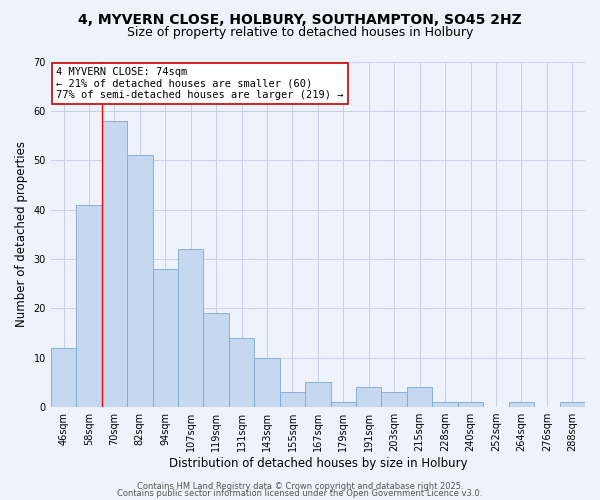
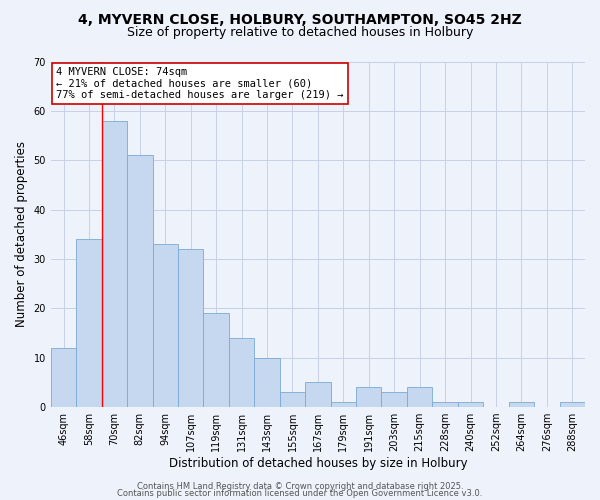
58sqm: 41 -> 34
94sqm: 28 -> 33
